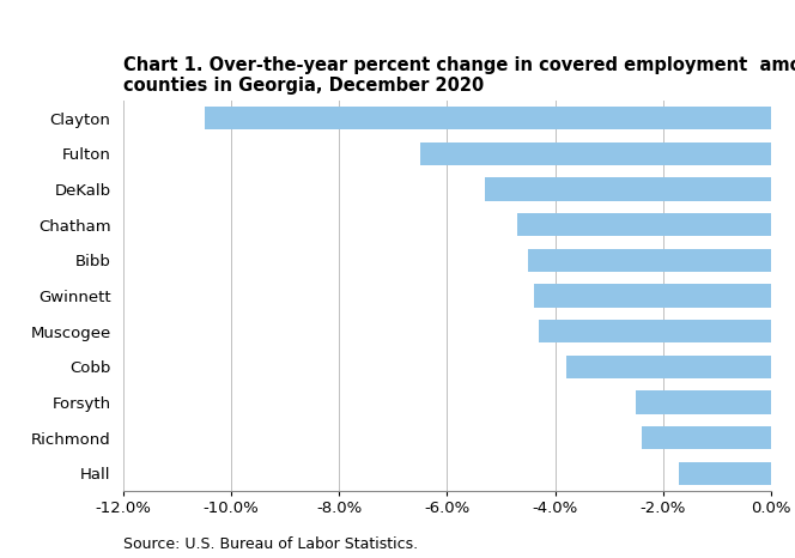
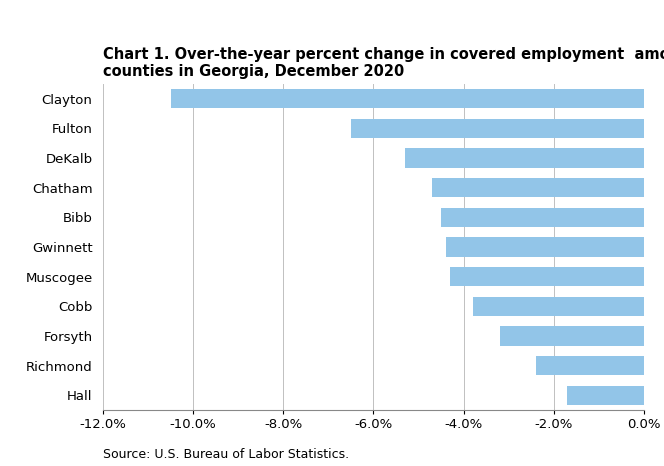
Forsyth: -2.5% -> -3.2%
